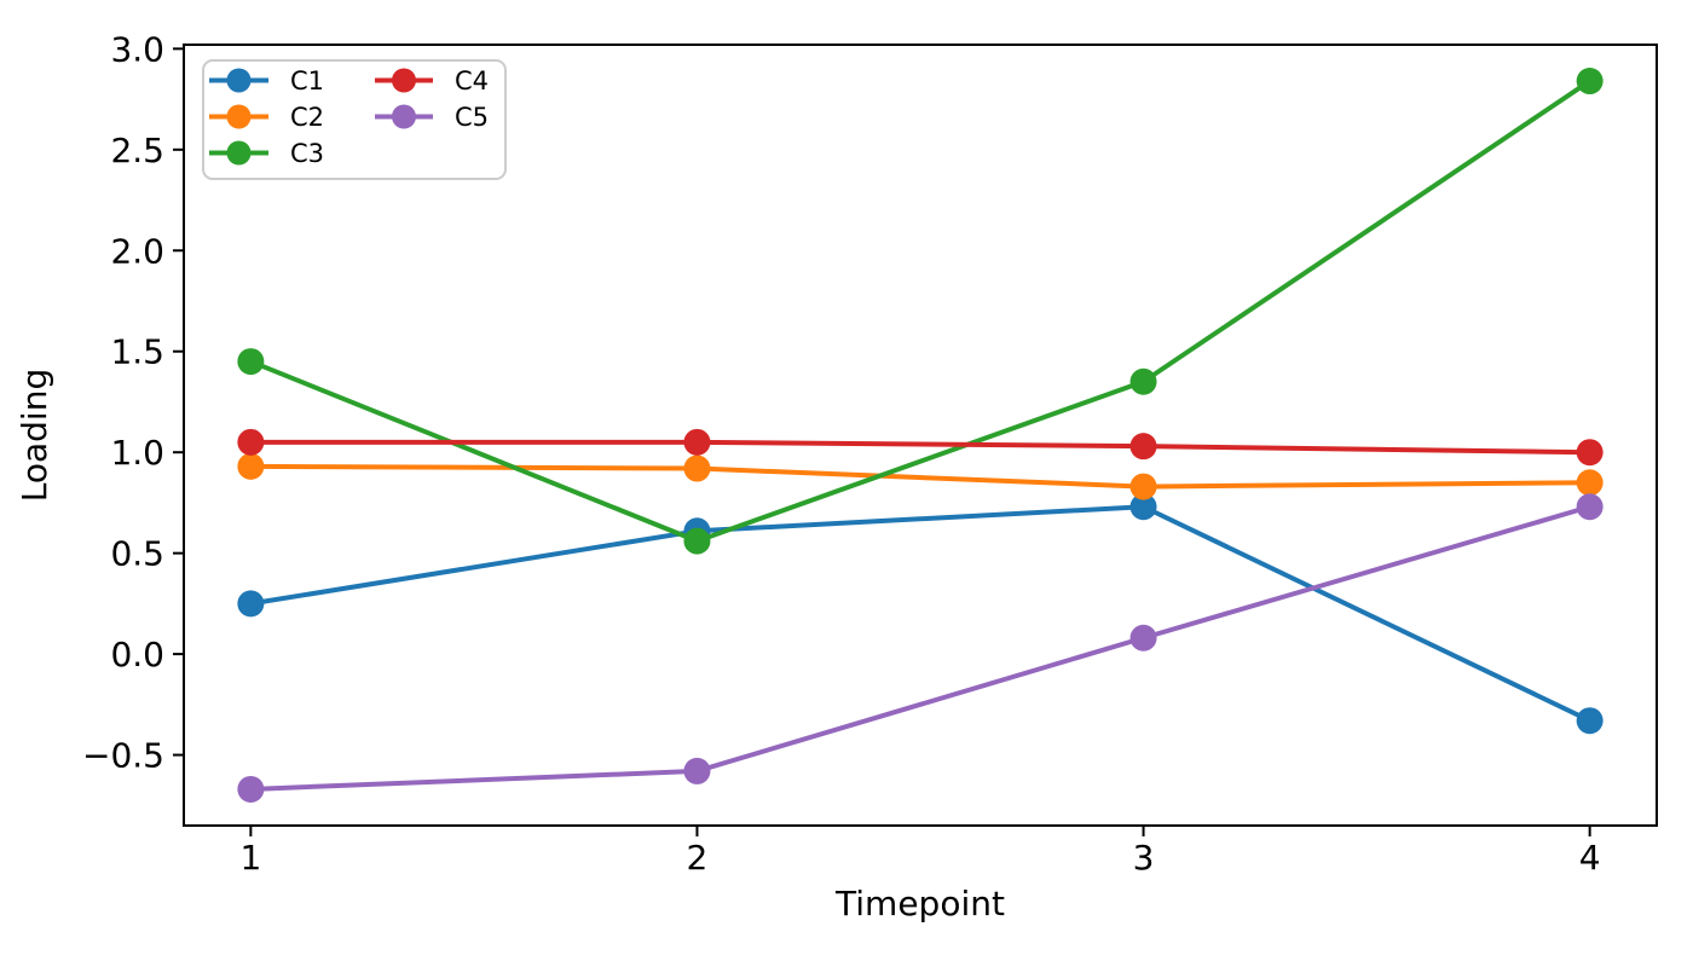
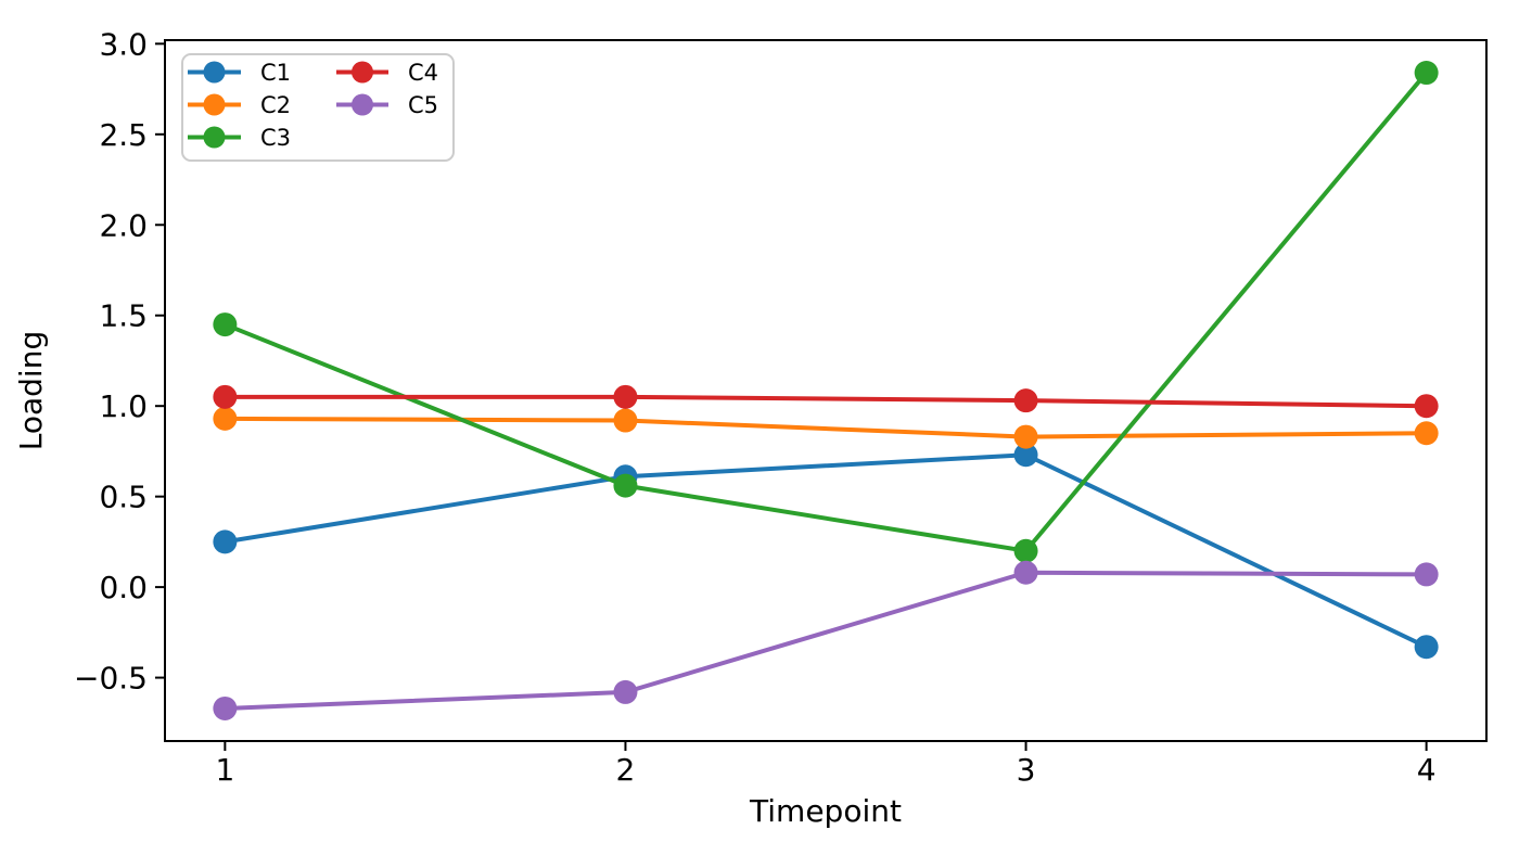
C3/3: 1.35 -> 0.20
C5/4: 0.73 -> 0.07
